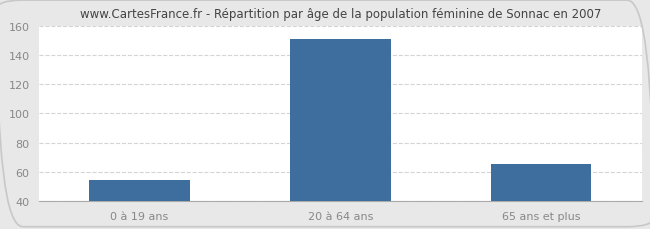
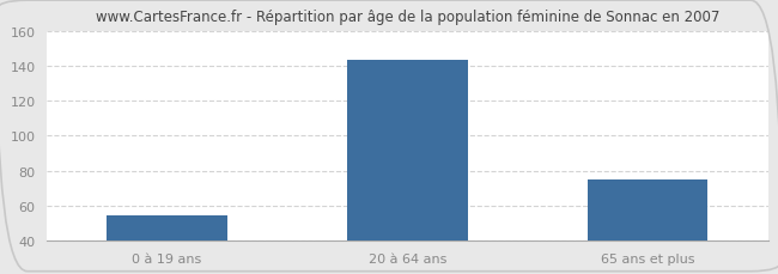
20 à 64 ans: 151 -> 143
65 ans et plus: 65 -> 75
